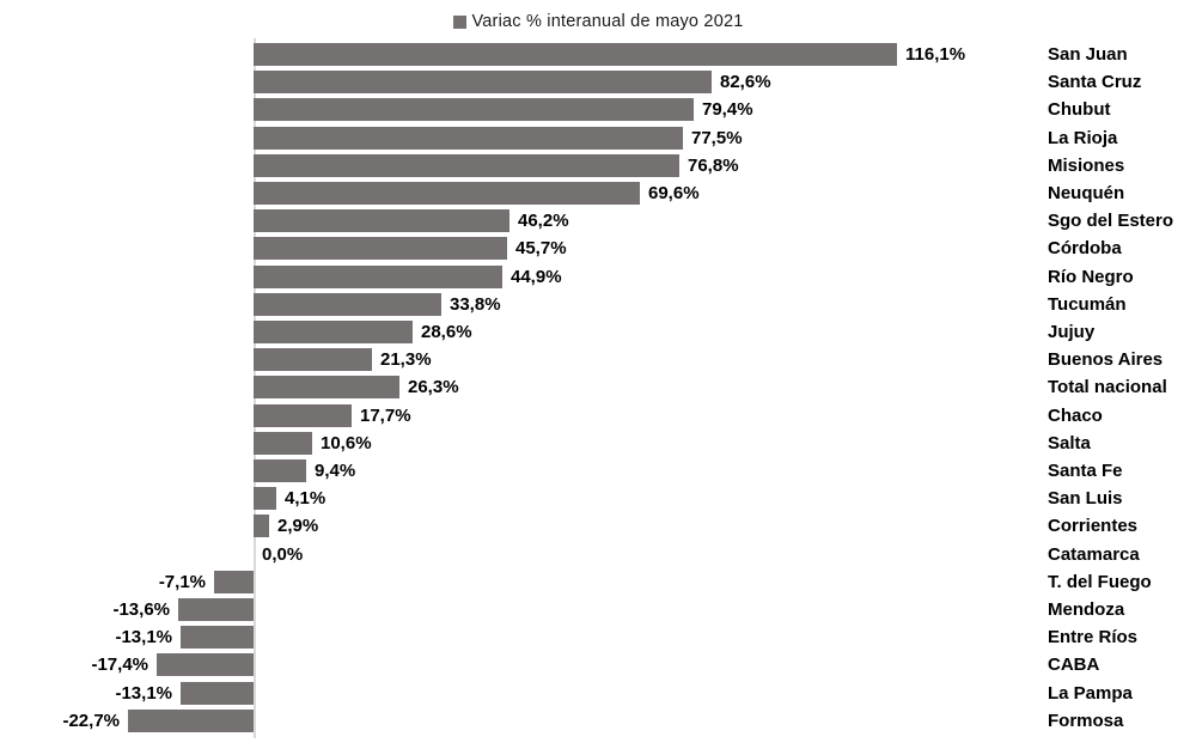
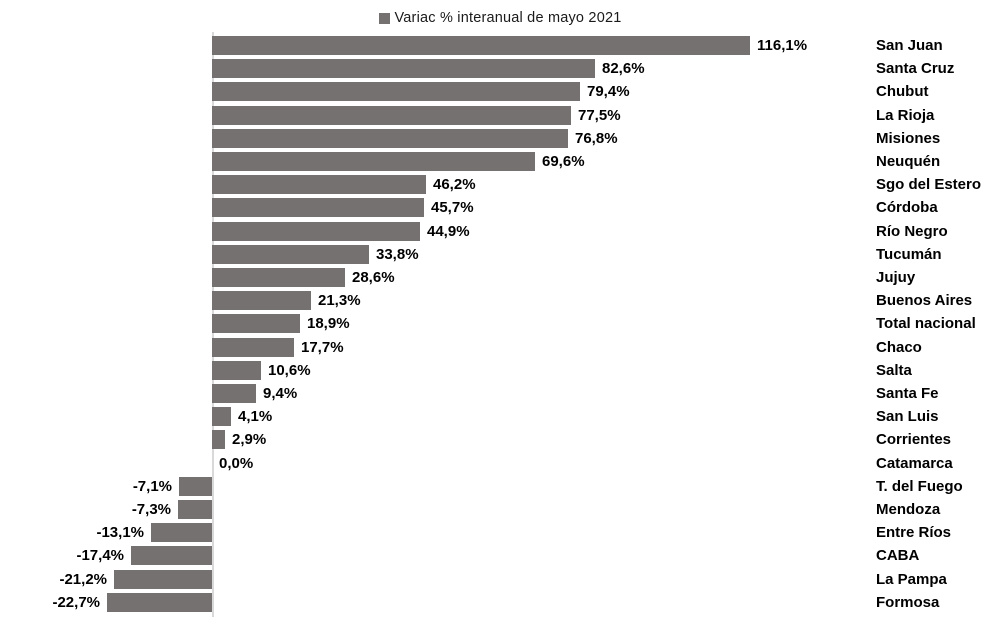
Total nacional: 26,3% -> 18,9%
Mendoza: -13,6% -> -7,3%
La Pampa: -13,1% -> -21,2%
